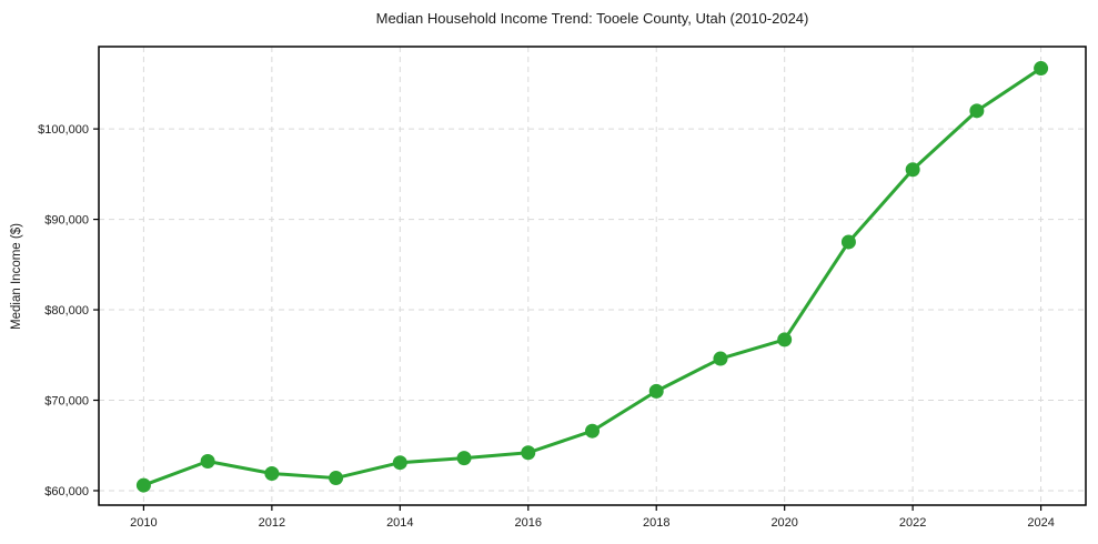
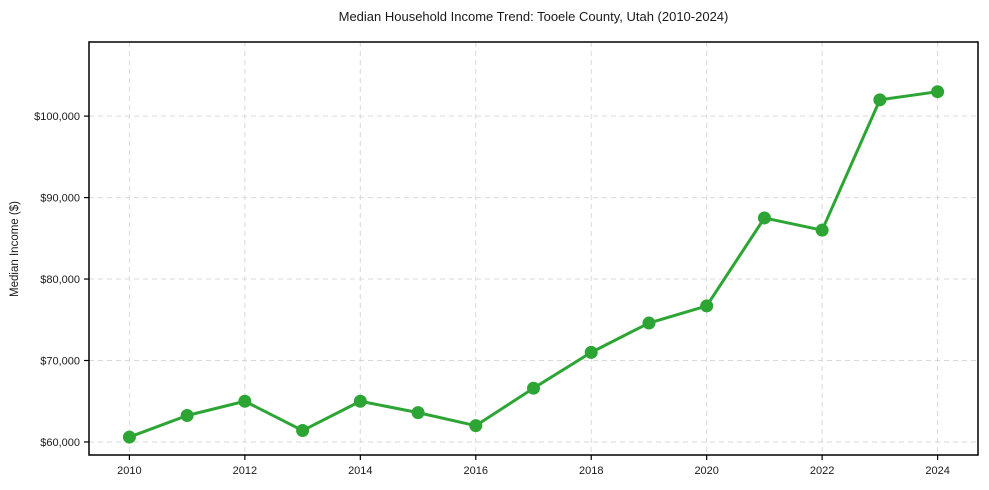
2012: $62000 -> $65000
2014: $63000 -> $65000
2016: $64000 -> $62000
2022: $96000 -> $86000
2024: $107000 -> $103000
